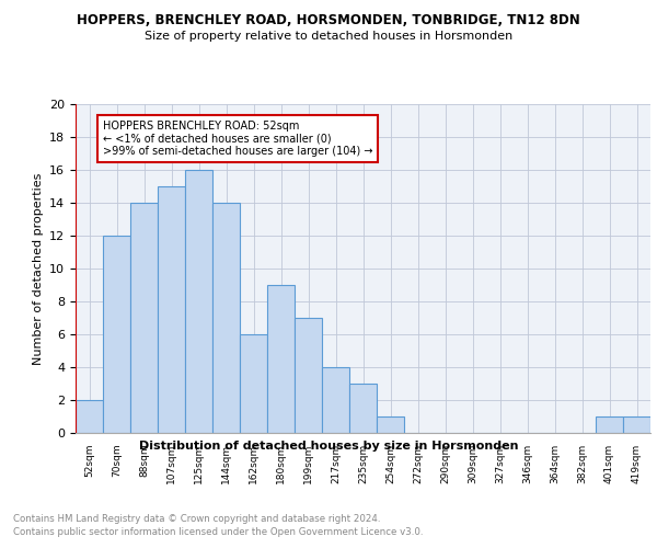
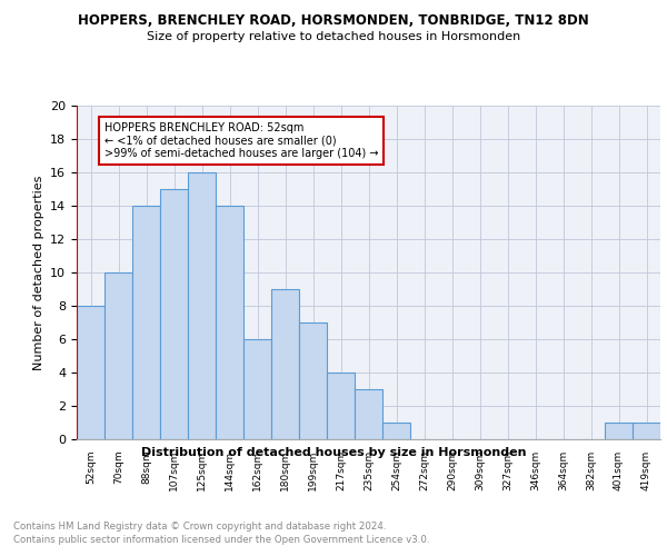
52sqm: 2 -> 8
70sqm: 12 -> 10
